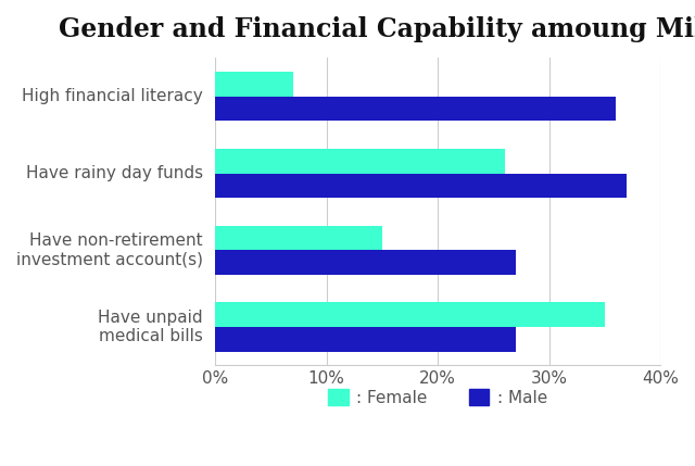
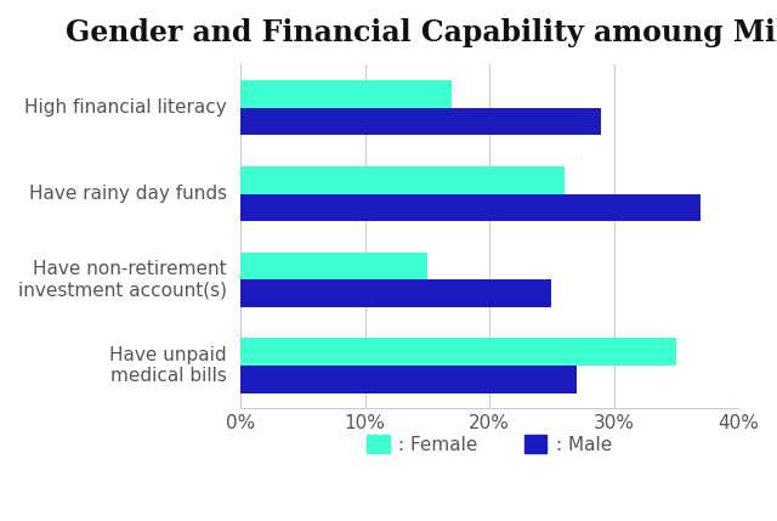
: Female/High financial literacy: 7% -> 17%
: Male/High financial literacy: 36% -> 29%
: Male/Have non-retirement investment account(s): 27% -> 25%
